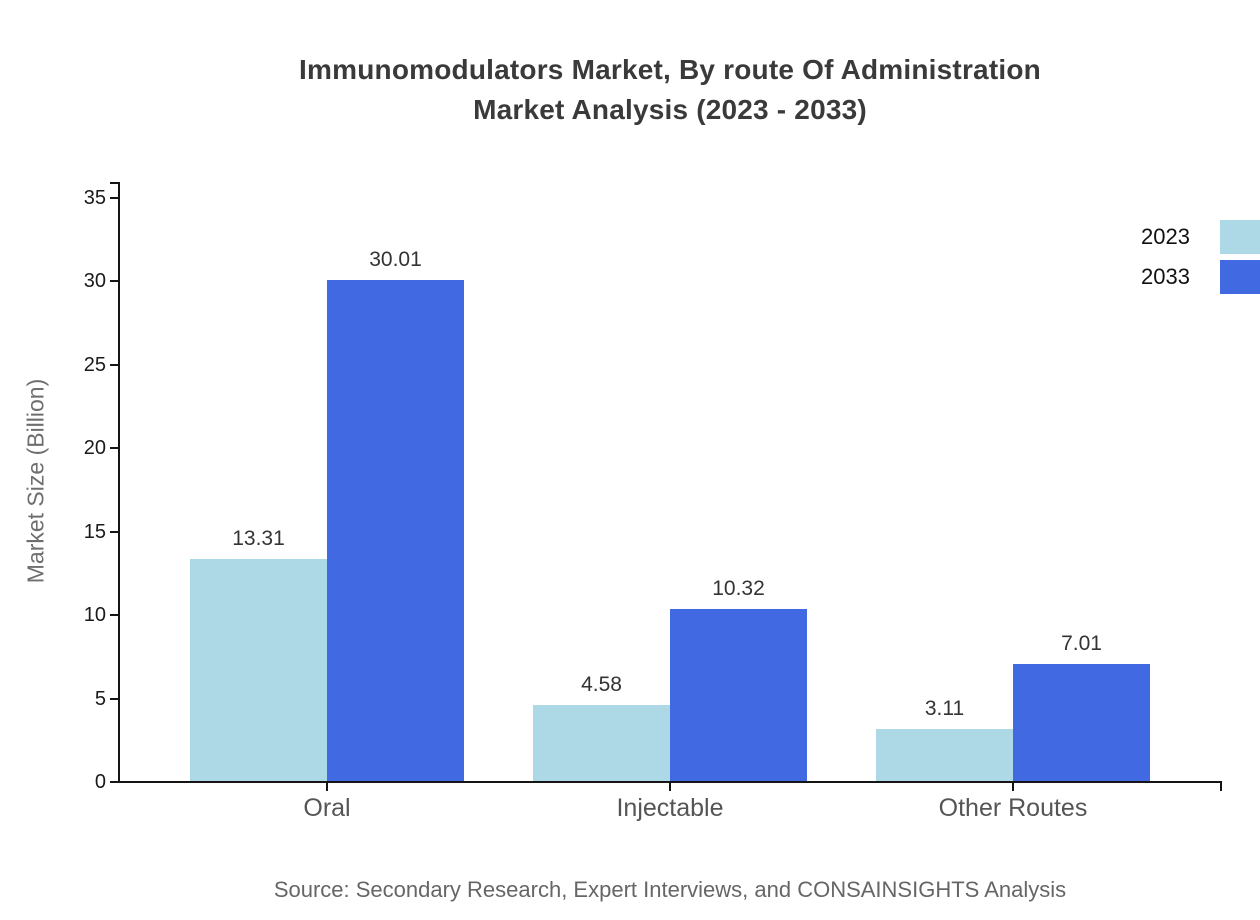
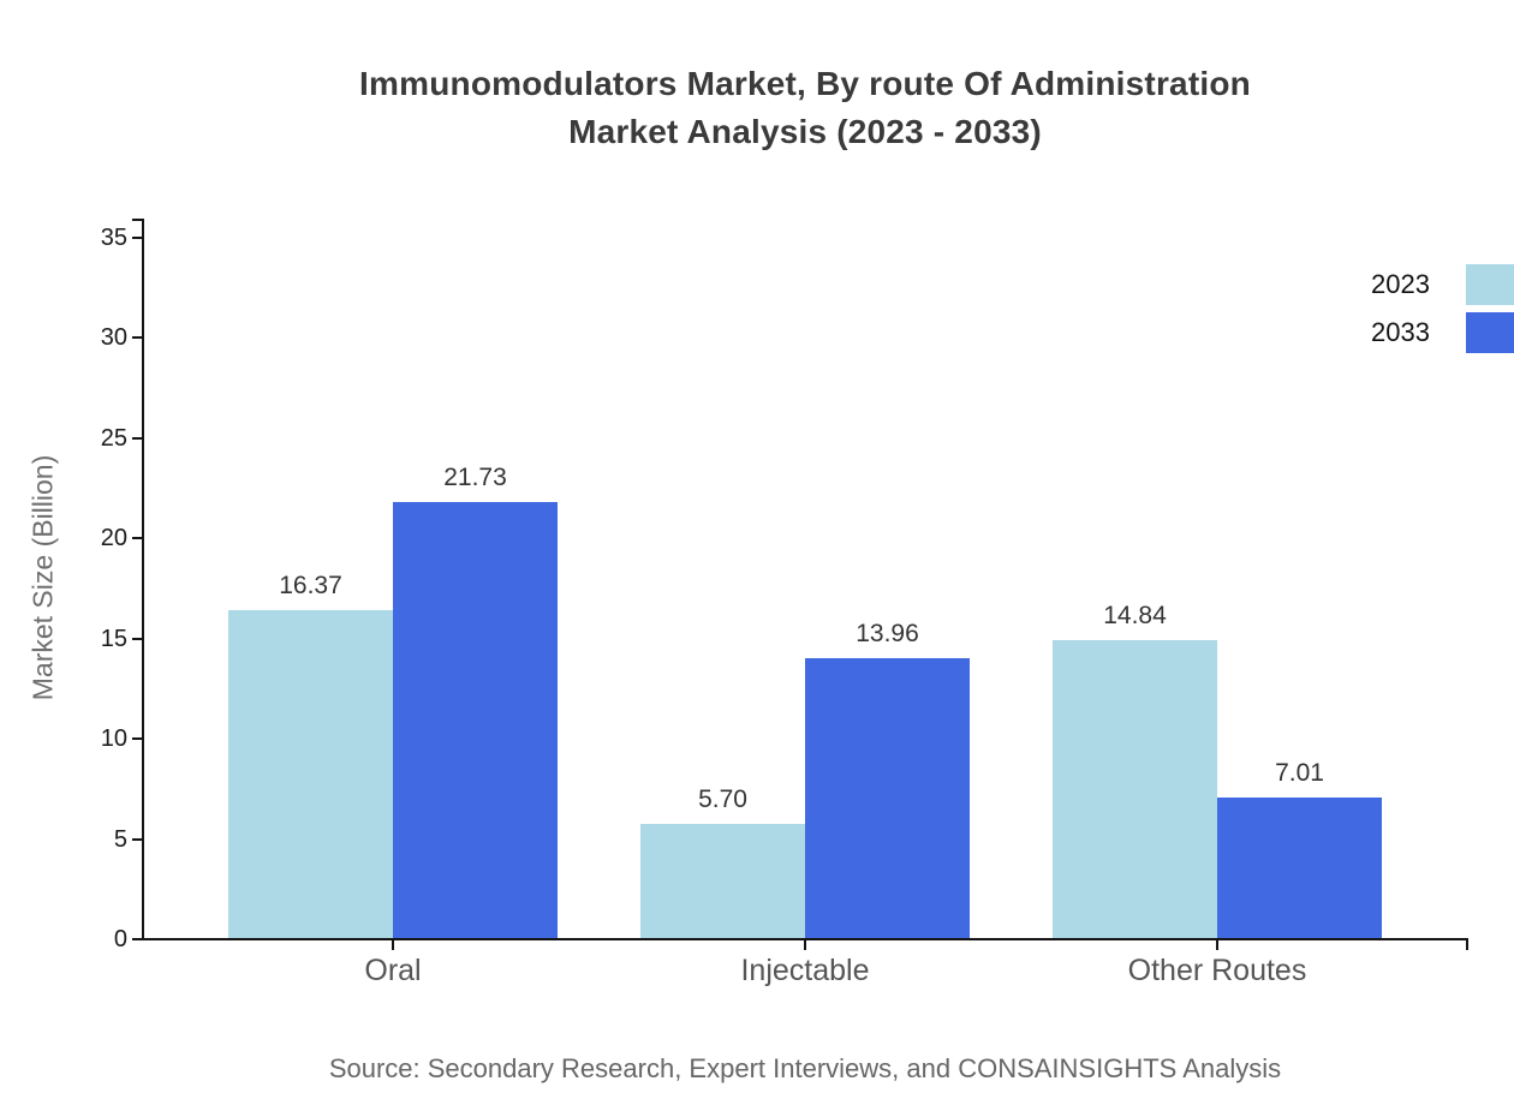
2023/Oral: 13.31 -> 16.37
2033/Oral: 30.01 -> 21.73
2023/Injectable: 4.58 -> 5.70
2033/Injectable: 10.32 -> 13.96
2023/Other Routes: 3.11 -> 14.84
